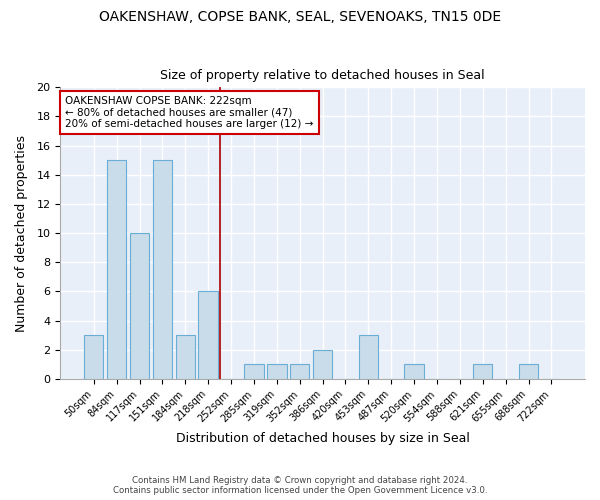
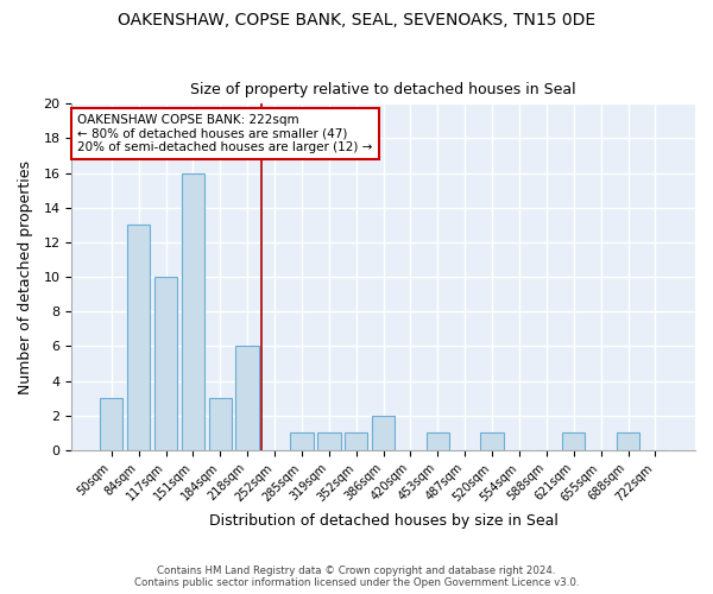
84sqm: 15 -> 13
151sqm: 15 -> 16
453sqm: 3 -> 1
